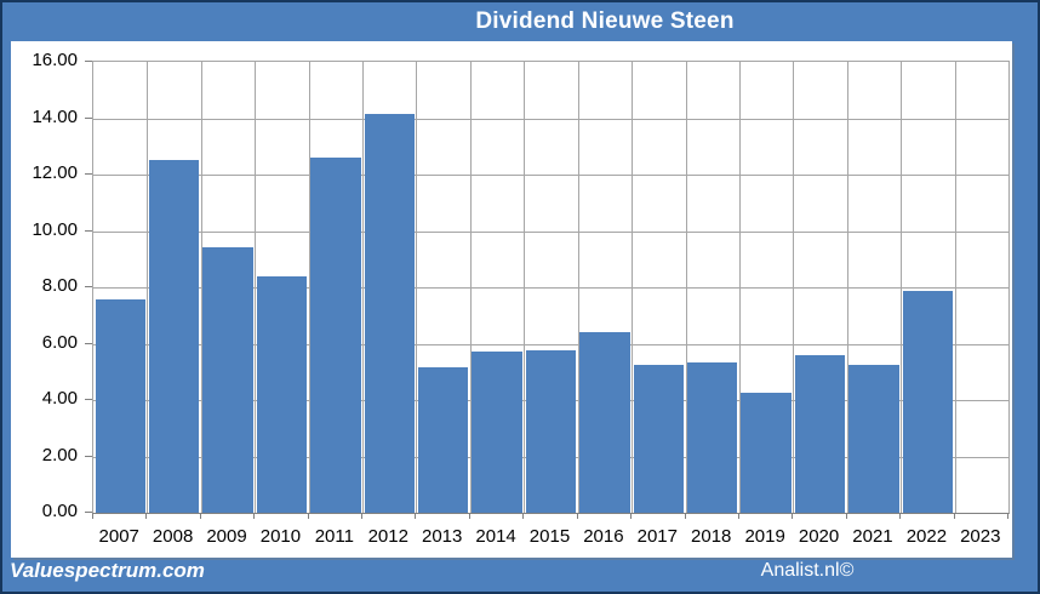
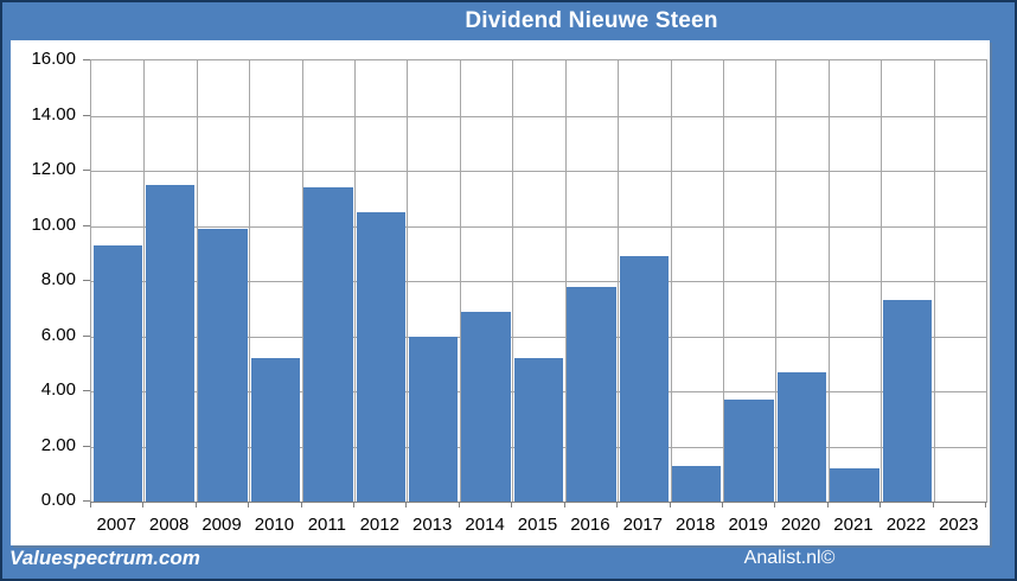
2007: 7.5 -> 9.3
2008: 12.5 -> 11.5
2009: 9.4 -> 9.9
2010: 8.4 -> 5.2
2011: 12.6 -> 11.4
2012: 14.2 -> 10.5
2013: 5.2 -> 6.0
2014: 5.7 -> 6.9
2015: 5.8 -> 5.2
2016: 6.4 -> 7.8
2017: 5.2 -> 8.9
2018: 5.3 -> 1.3
2019: 4.2 -> 3.7
2020: 5.6 -> 4.7
2021: 5.2 -> 1.2
2022: 7.8 -> 7.3
